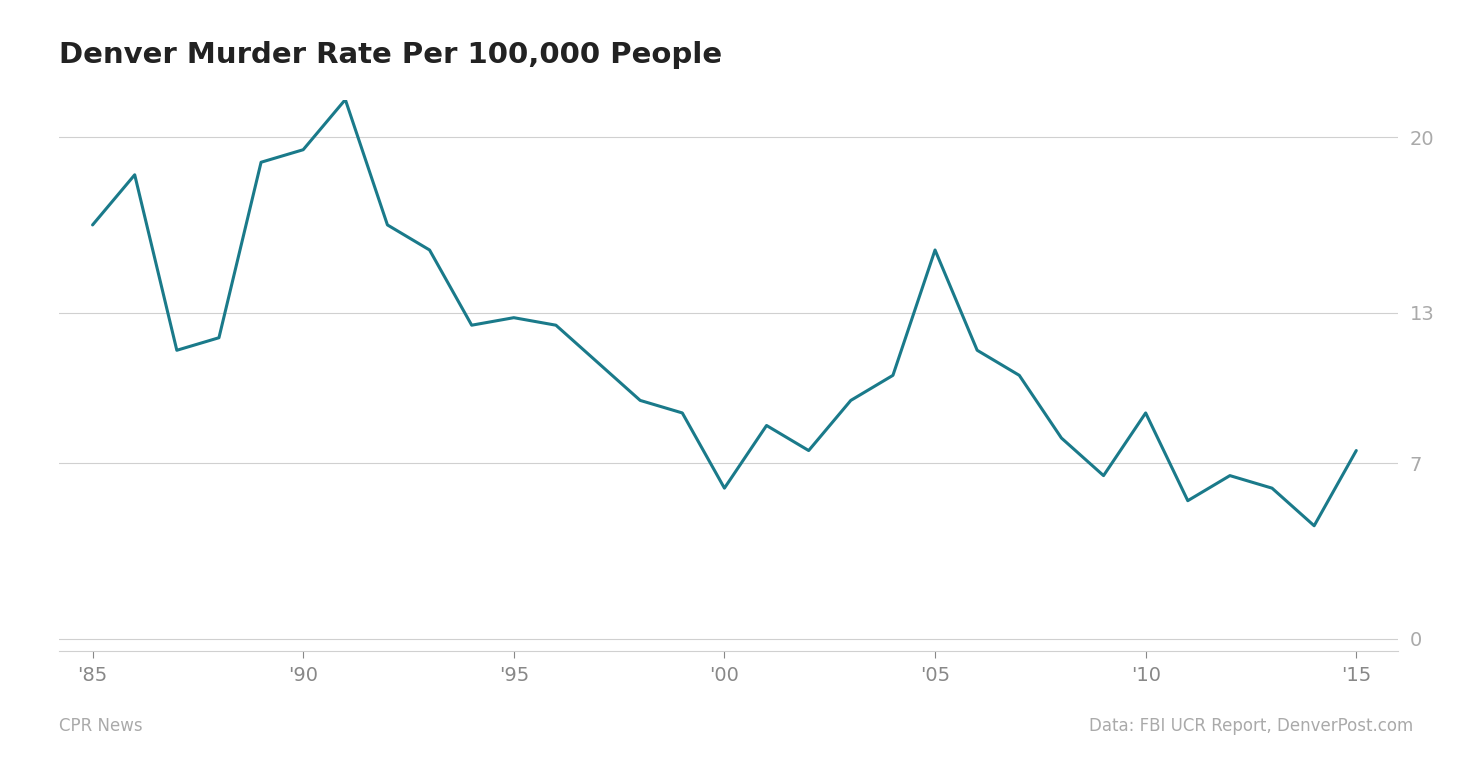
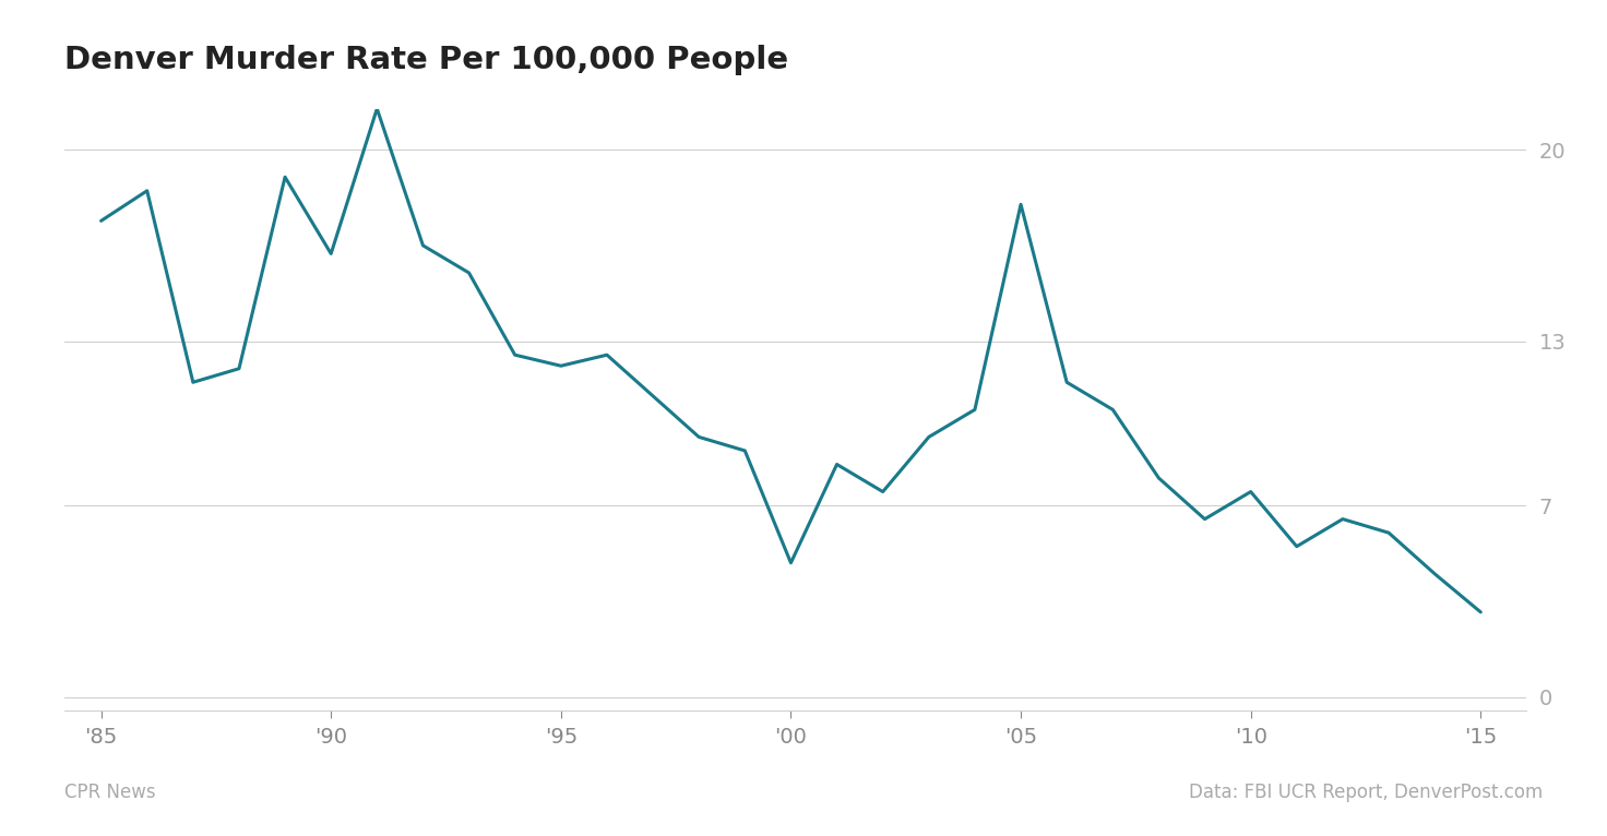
'85: 16.5 -> 17.4
'90: 19.5 -> 16.2
'95: 12.8 -> 12.1
'00: 6.0 -> 4.9
'05: 15.5 -> 18.0
'10: 9.0 -> 7.5
'15: 7.5 -> 3.1
